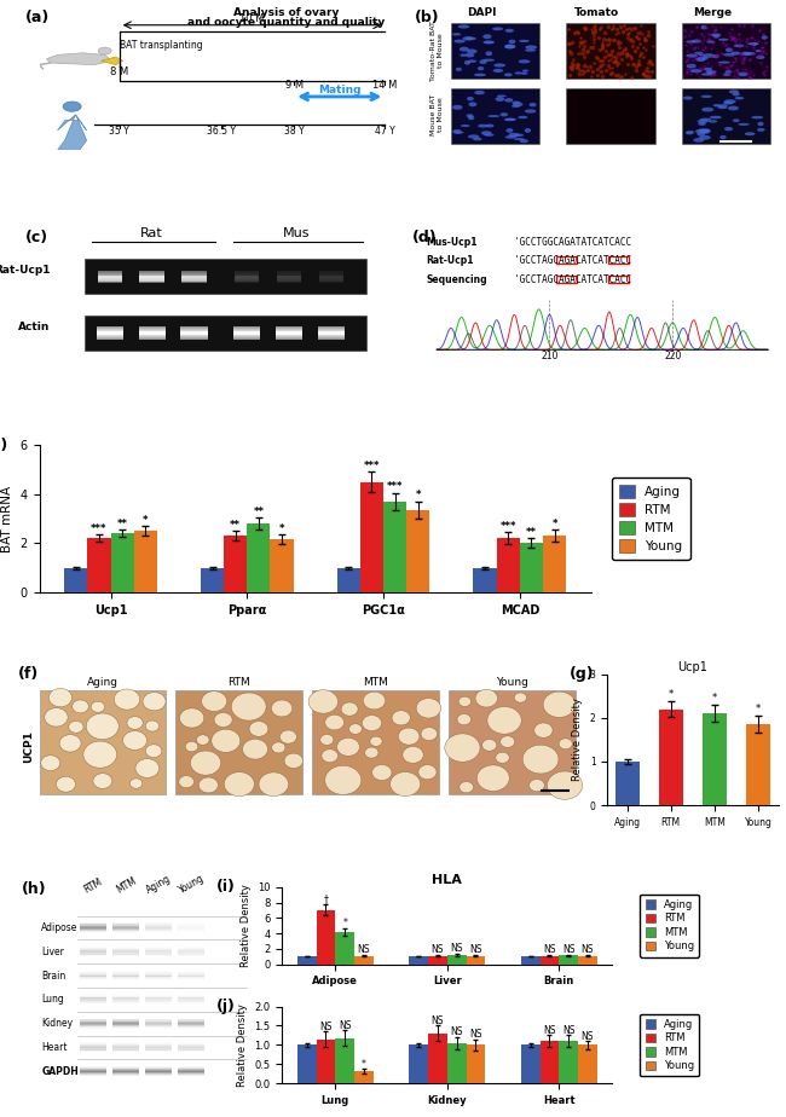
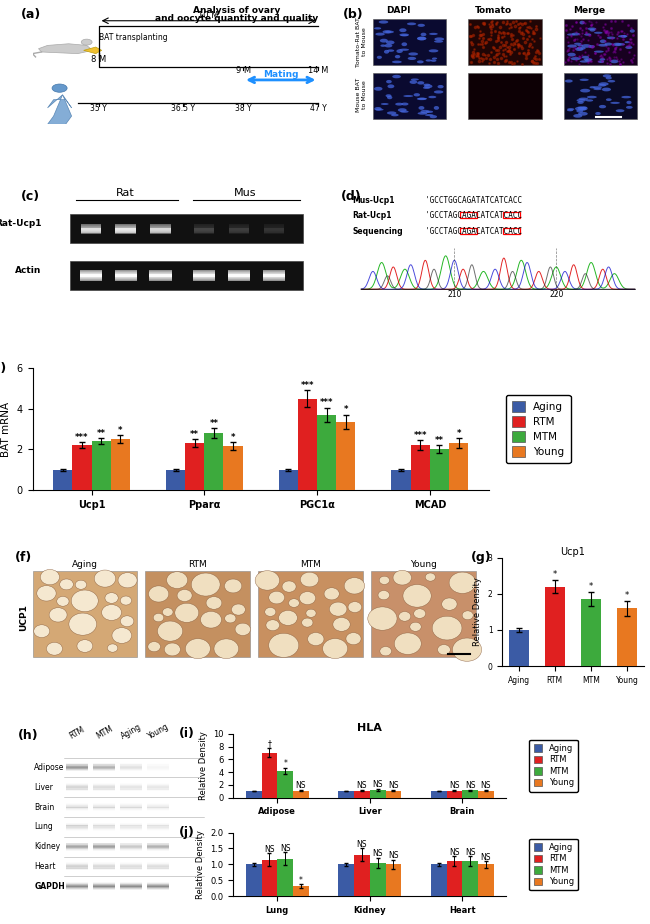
Ucp1/MTM: 2.10 -> 1.85
Ucp1/Young: 1.85 -> 1.60
